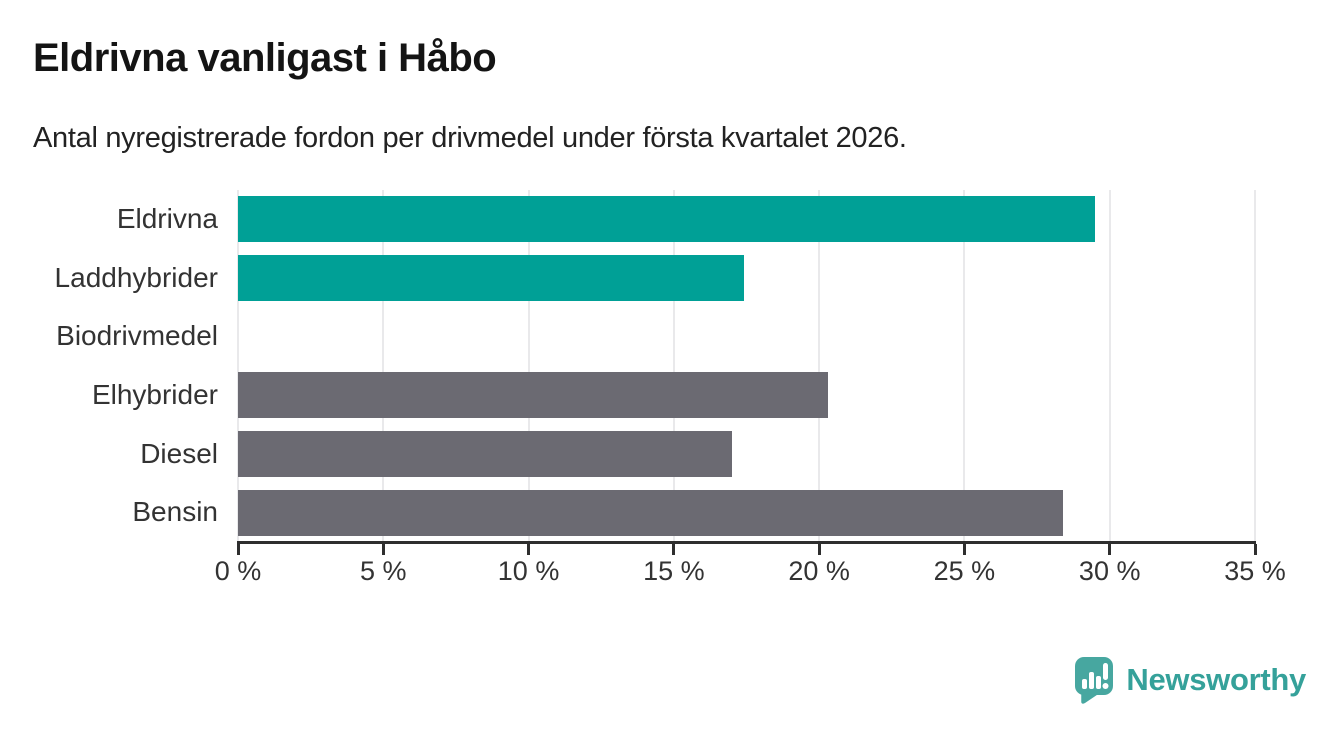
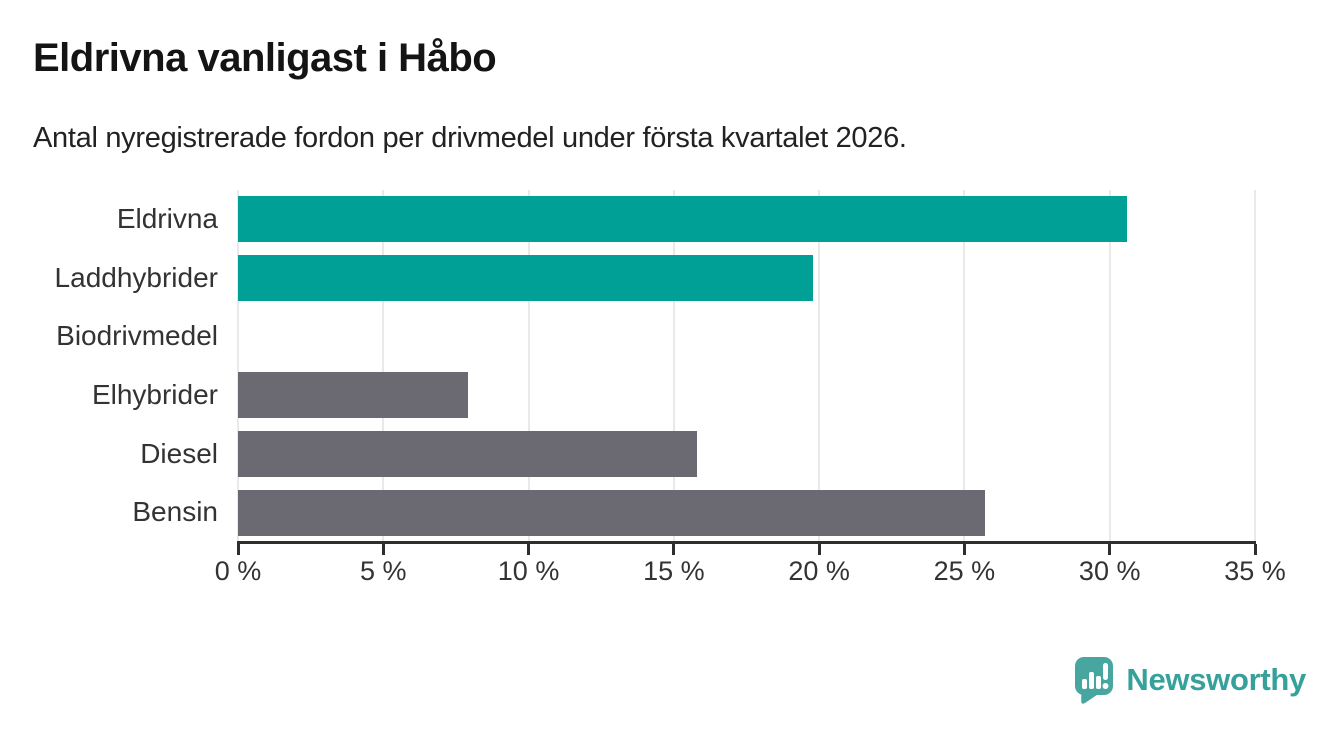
Eldrivna: 29.5% -> 30.6%
Laddhybrider: 17.4% -> 19.8%
Elhybrider: 20.3% -> 7.9%
Diesel: 17.0% -> 15.8%
Bensin: 28.4% -> 25.7%
